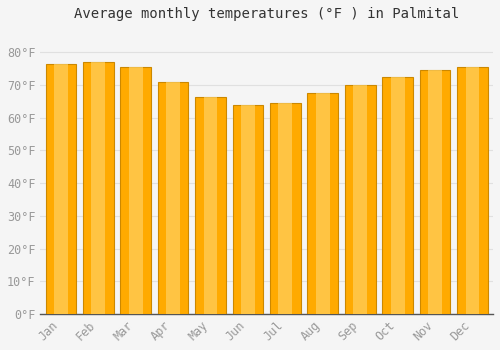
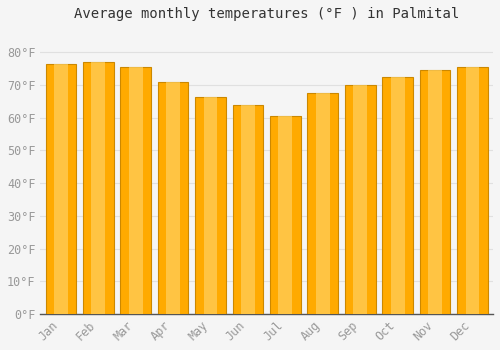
Jul: 64.5°F -> 60.5°F
